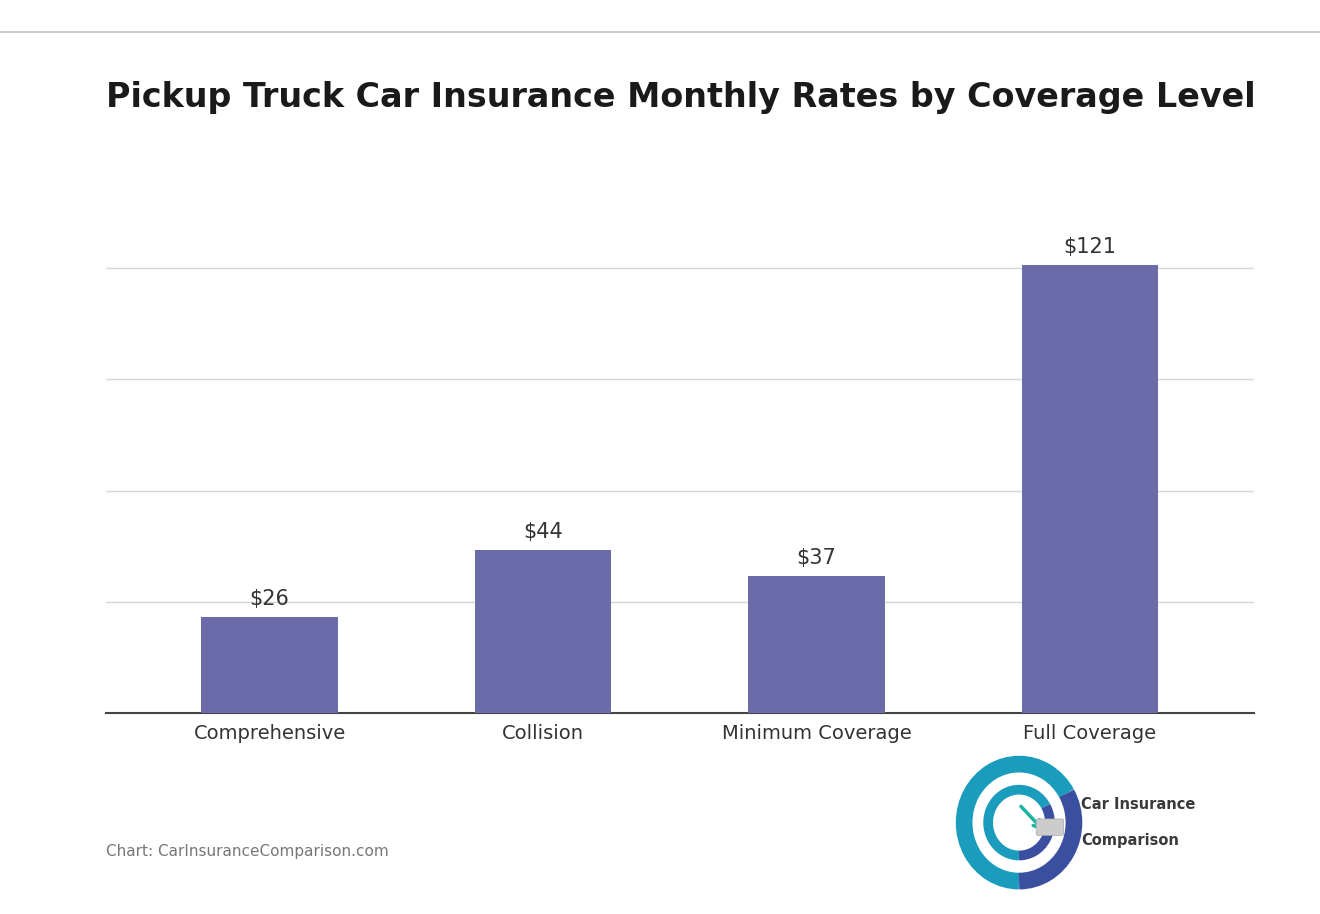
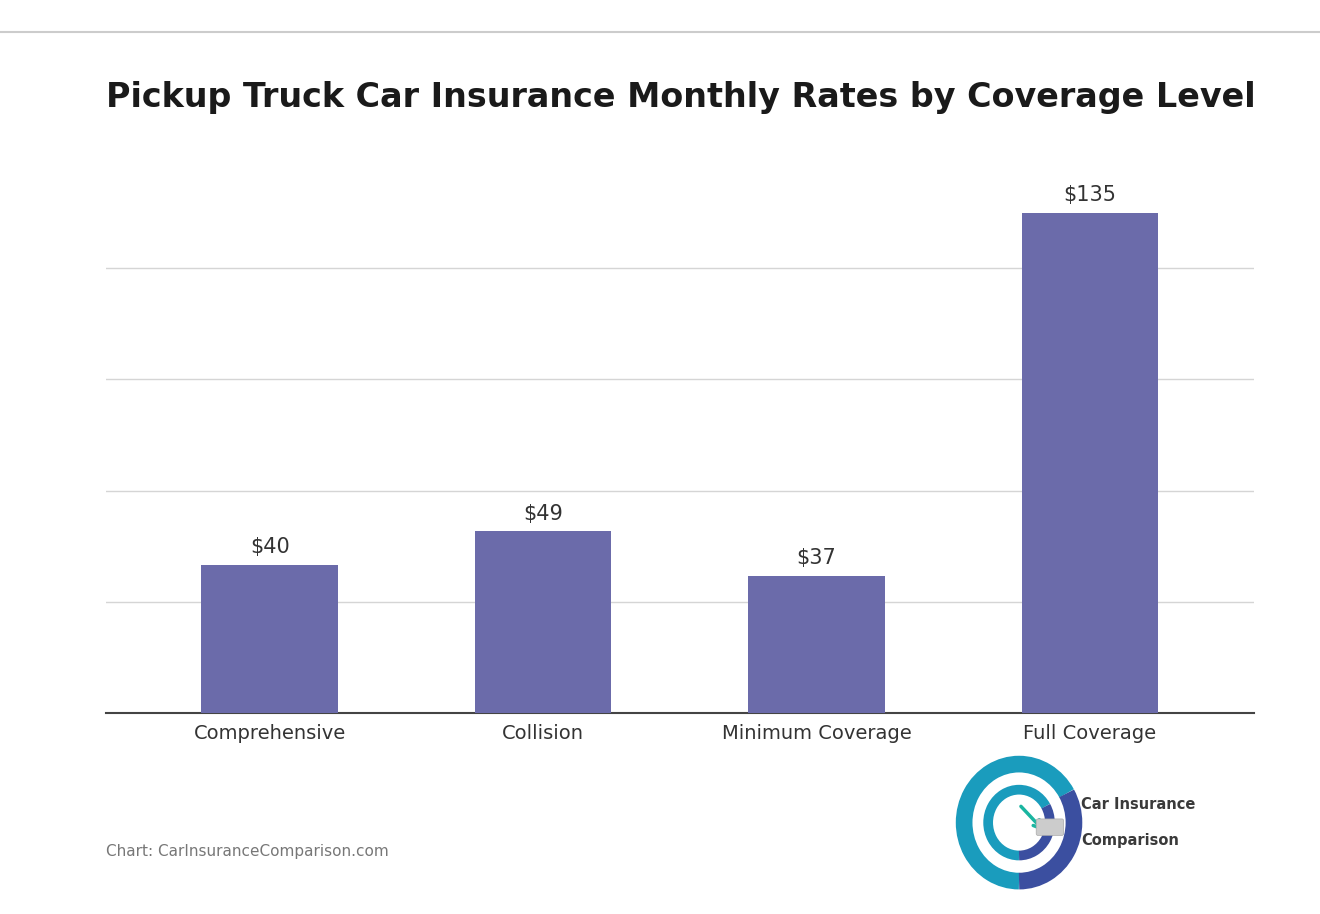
Comprehensive: $26 -> $40
Collision: $44 -> $49
Full Coverage: $121 -> $135
